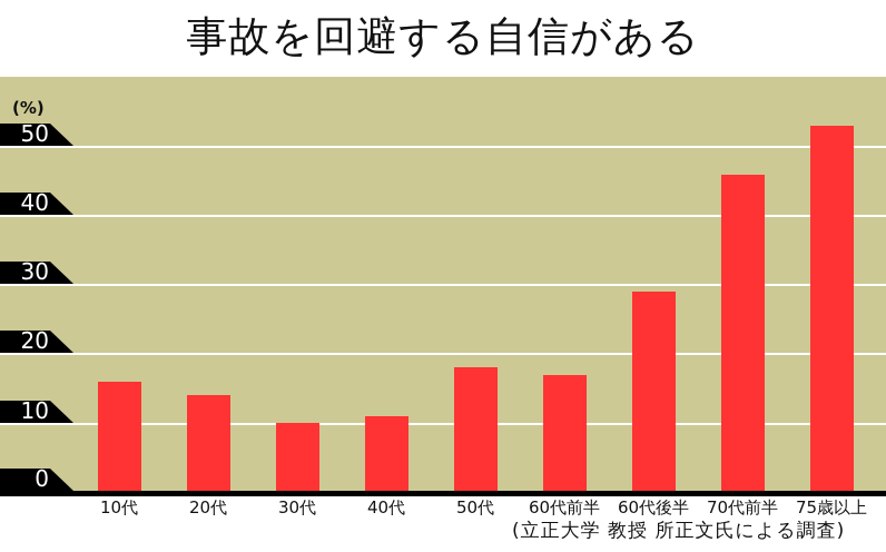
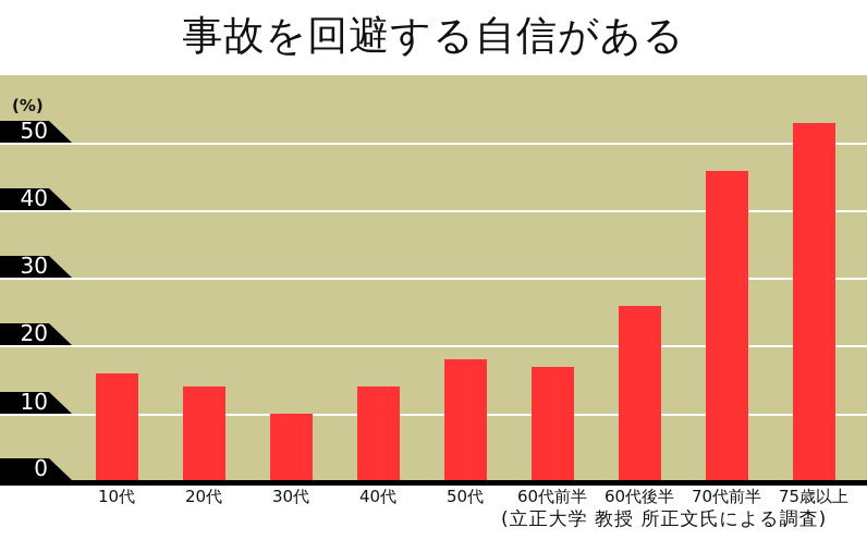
40代: 11 -> 14
60代後半: 29 -> 26
